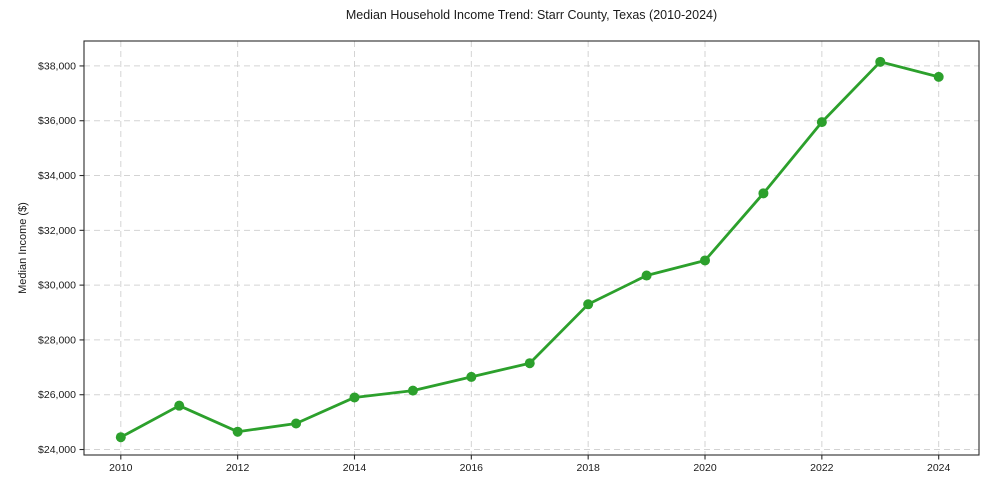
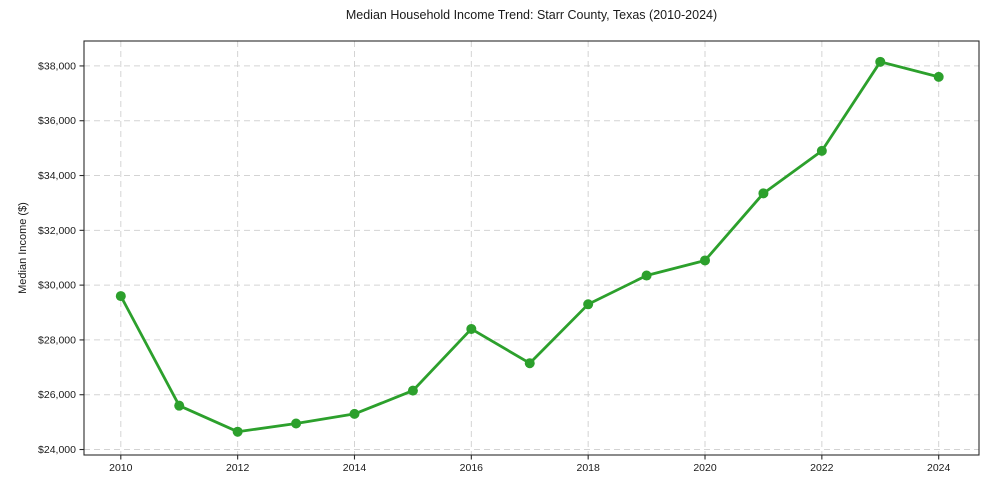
2010: $24400 -> $29600
2014: $25900 -> $25300
2016: $26600 -> $28400
2022: $36000 -> $34900
